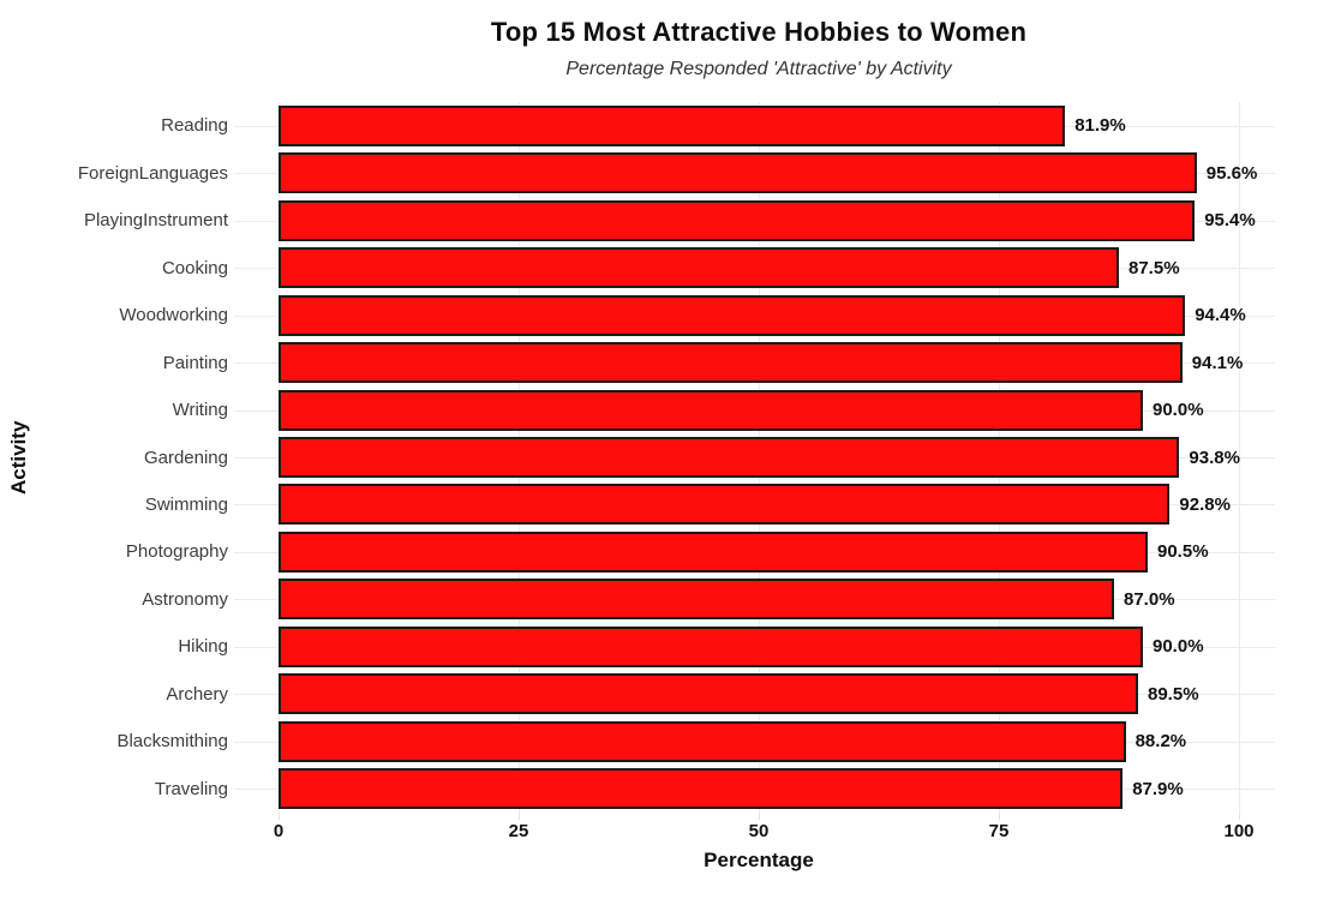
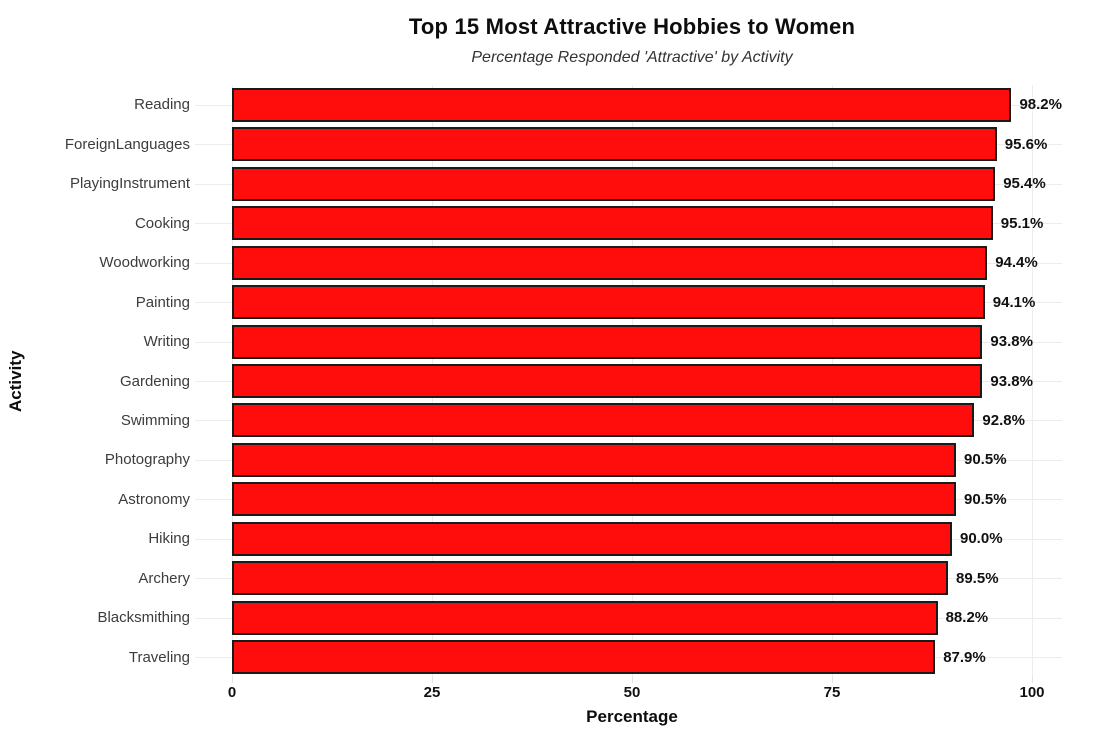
Reading: 81.9% -> 98.2%
Cooking: 87.5% -> 95.1%
Writing: 90.0% -> 93.8%
Astronomy: 87.0% -> 90.5%
